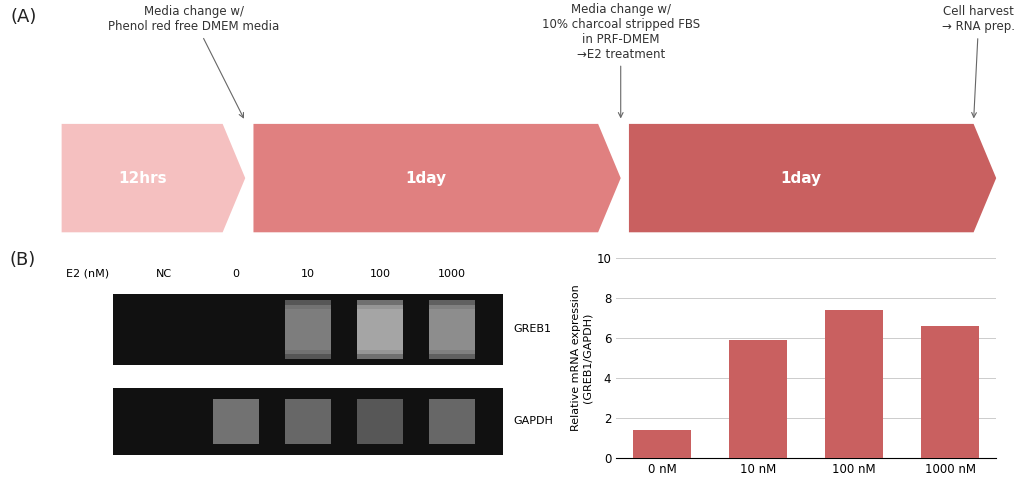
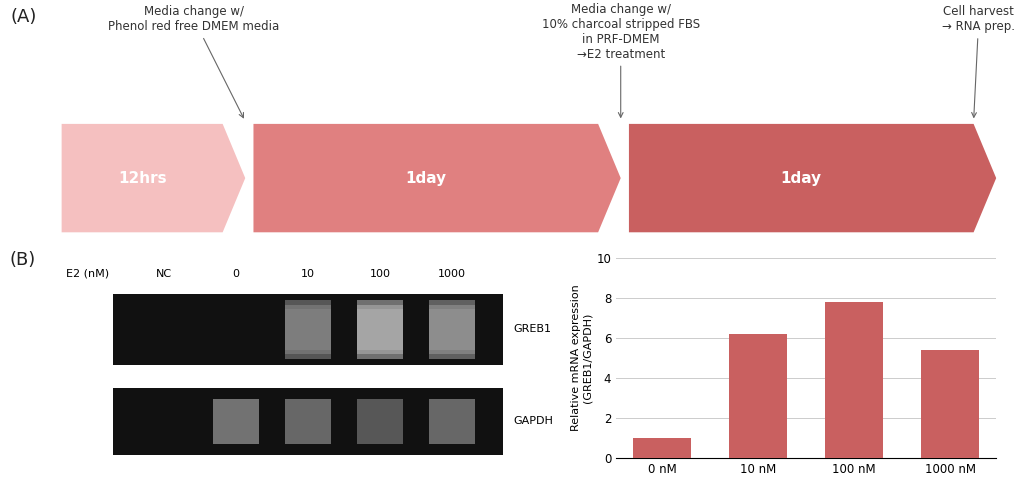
0 nM: 1.4 -> 1.0
10 nM: 5.9 -> 6.2
100 nM: 7.4 -> 7.8
1000 nM: 6.6 -> 5.4
